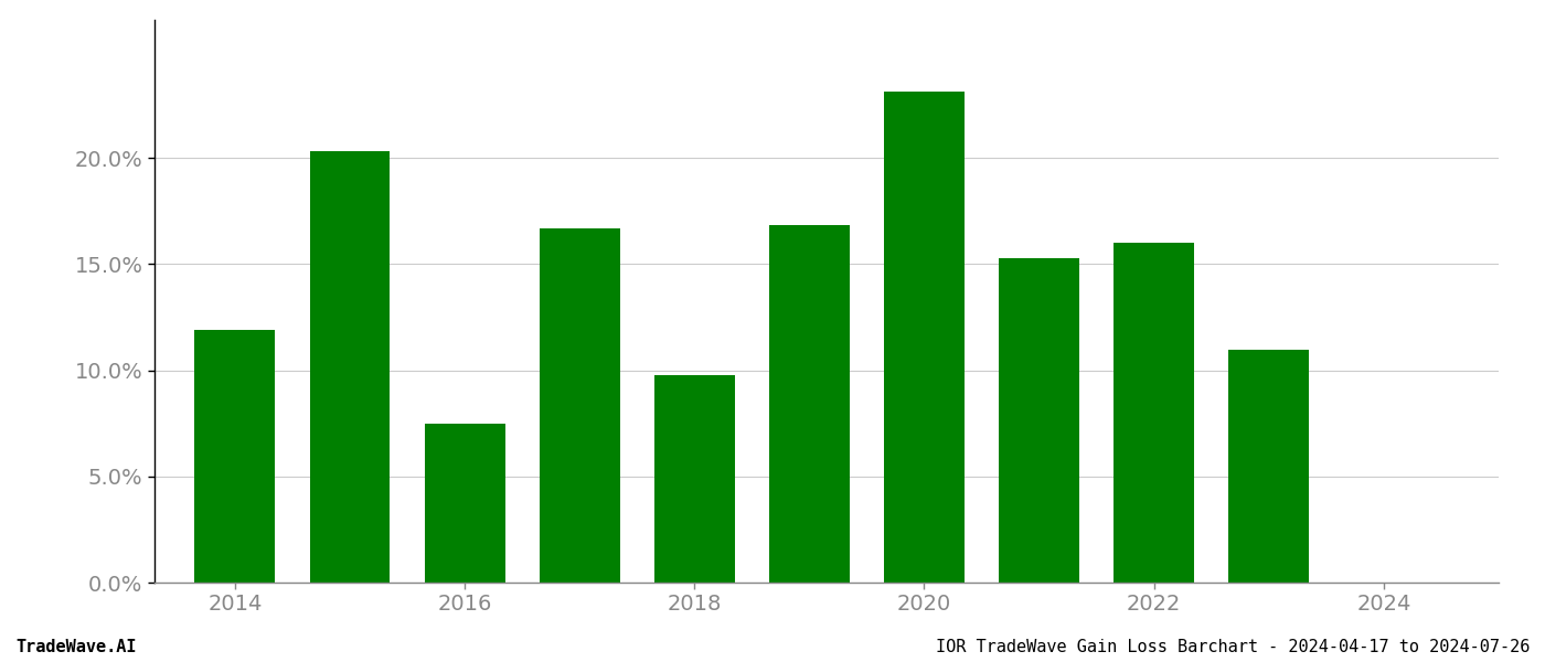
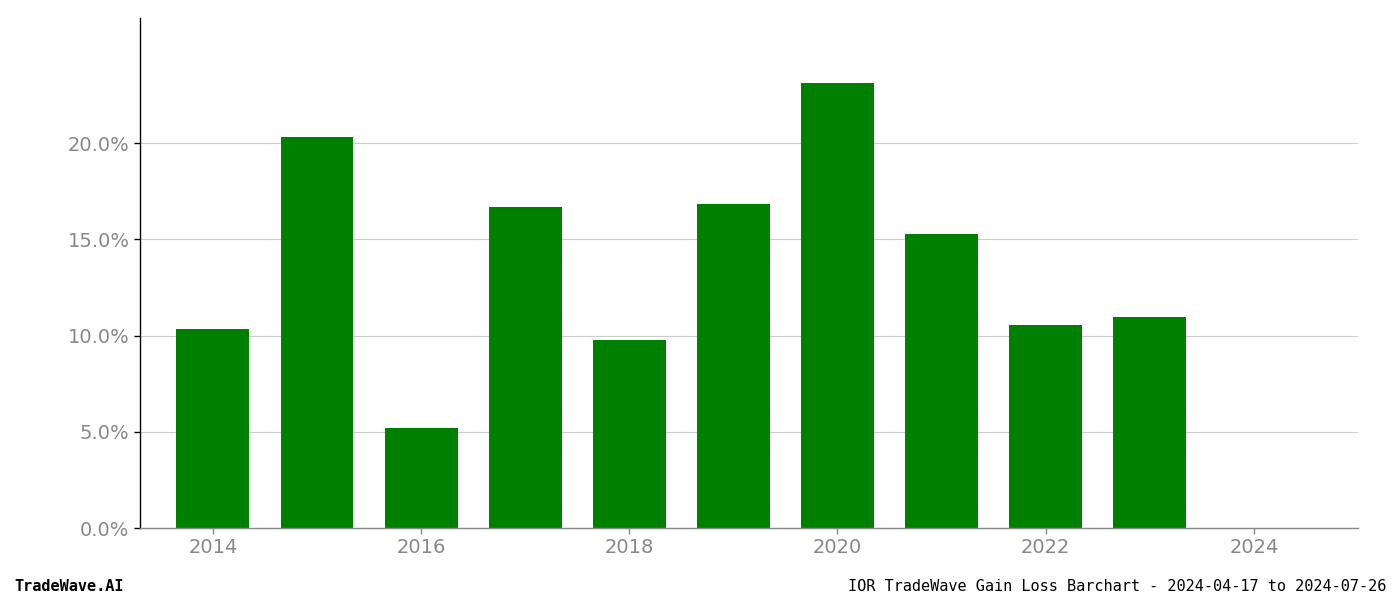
2014: 11.9% -> 10.3%
2016: 7.5% -> 5.2%
2022: 16.0% -> 10.5%
